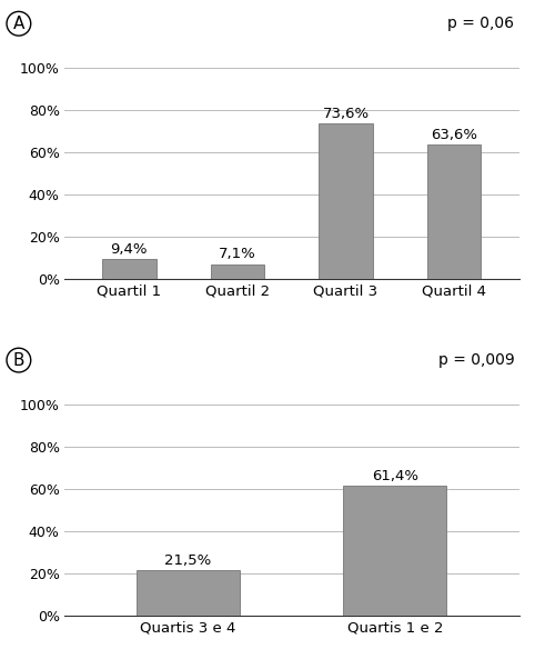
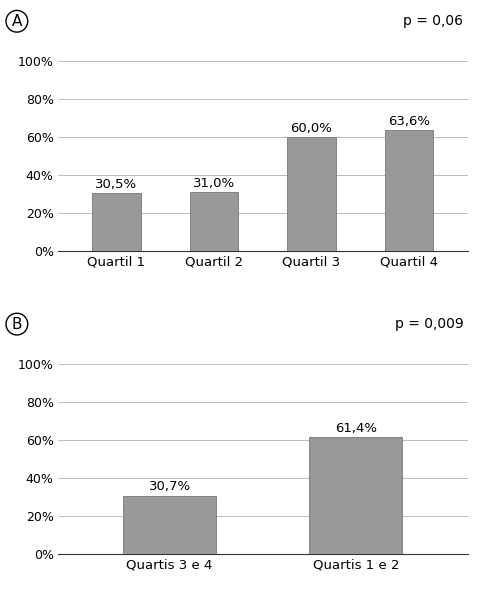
Quartil 1: 9,4% -> 30,5%
Quartil 2: 7,1% -> 31,0%
Quartil 3: 73,6% -> 60,0%
Quartis 3 e 4: 21,5% -> 30,7%
